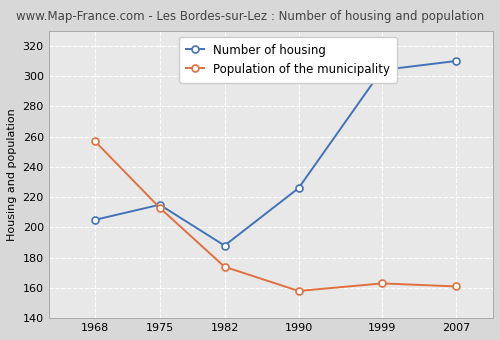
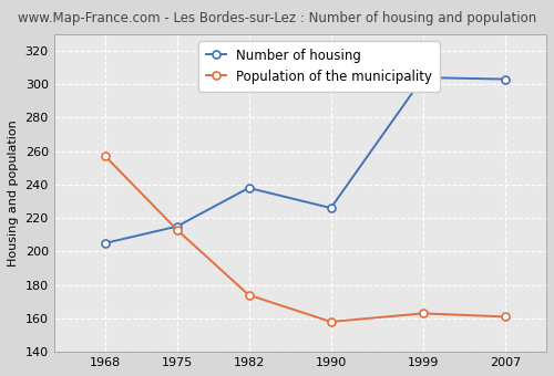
Number of housing/1982: 188 -> 238
Number of housing/2007: 310 -> 303
